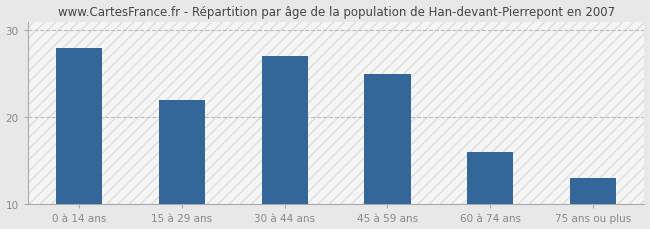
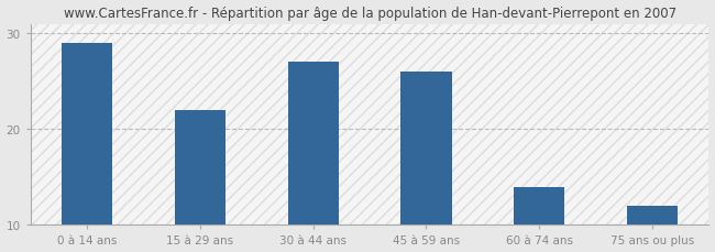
0 à 14 ans: 28 -> 29
45 à 59 ans: 25 -> 26
60 à 74 ans: 16 -> 14
75 ans ou plus: 13 -> 12
